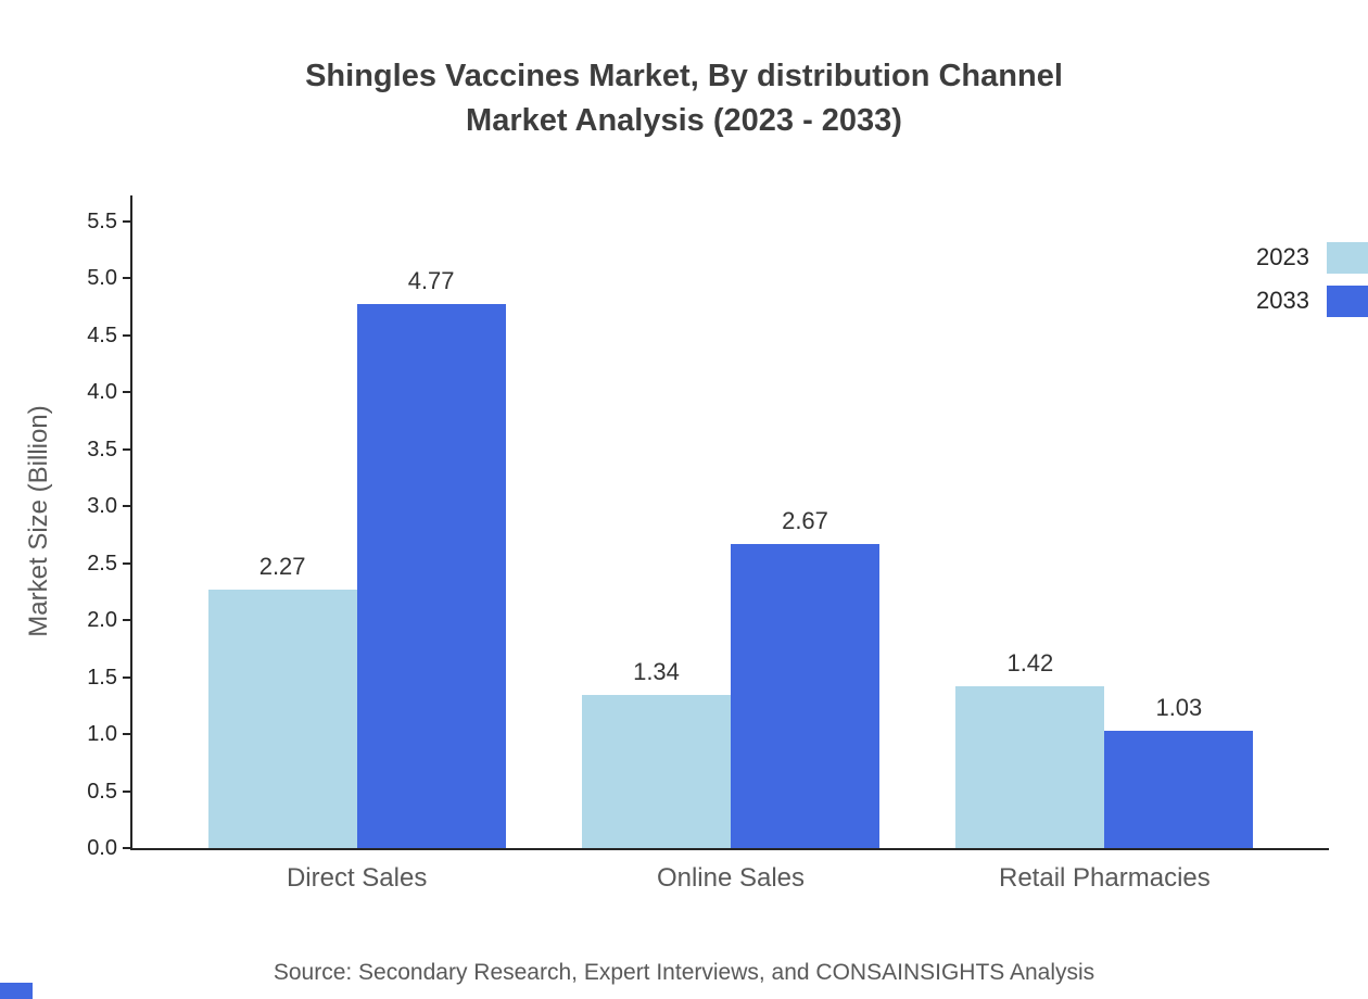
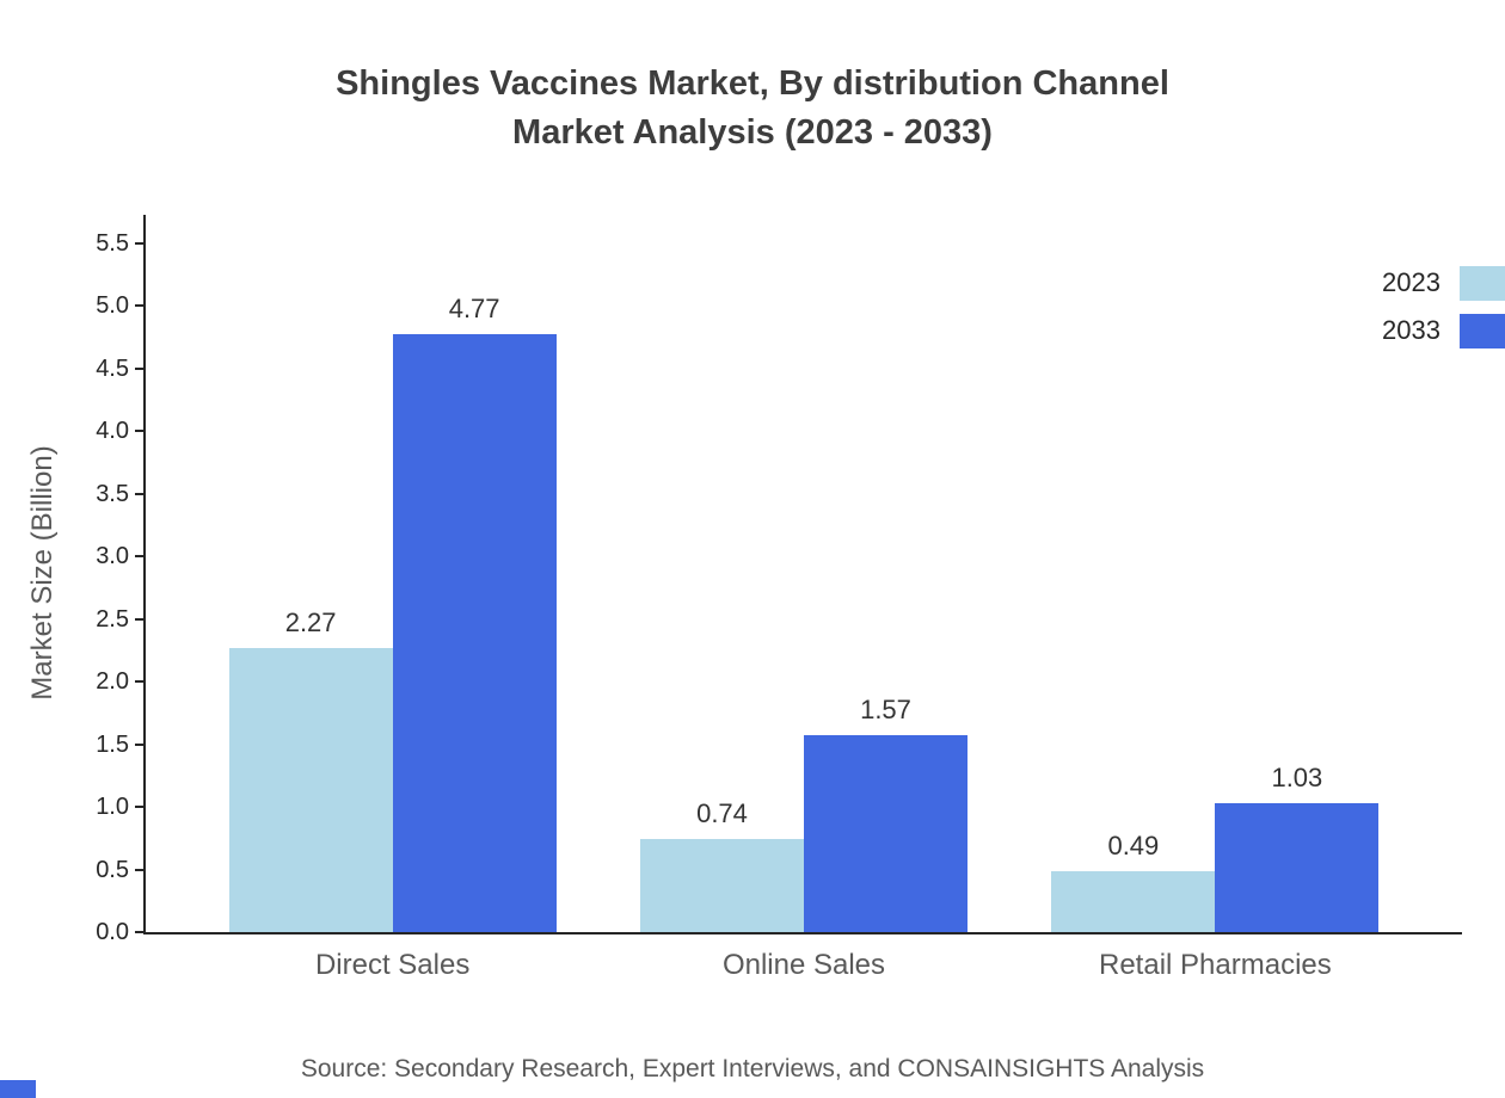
2023/Online Sales: 1.34 -> 0.74
2033/Online Sales: 2.67 -> 1.57
2023/Retail Pharmacies: 1.42 -> 0.49
